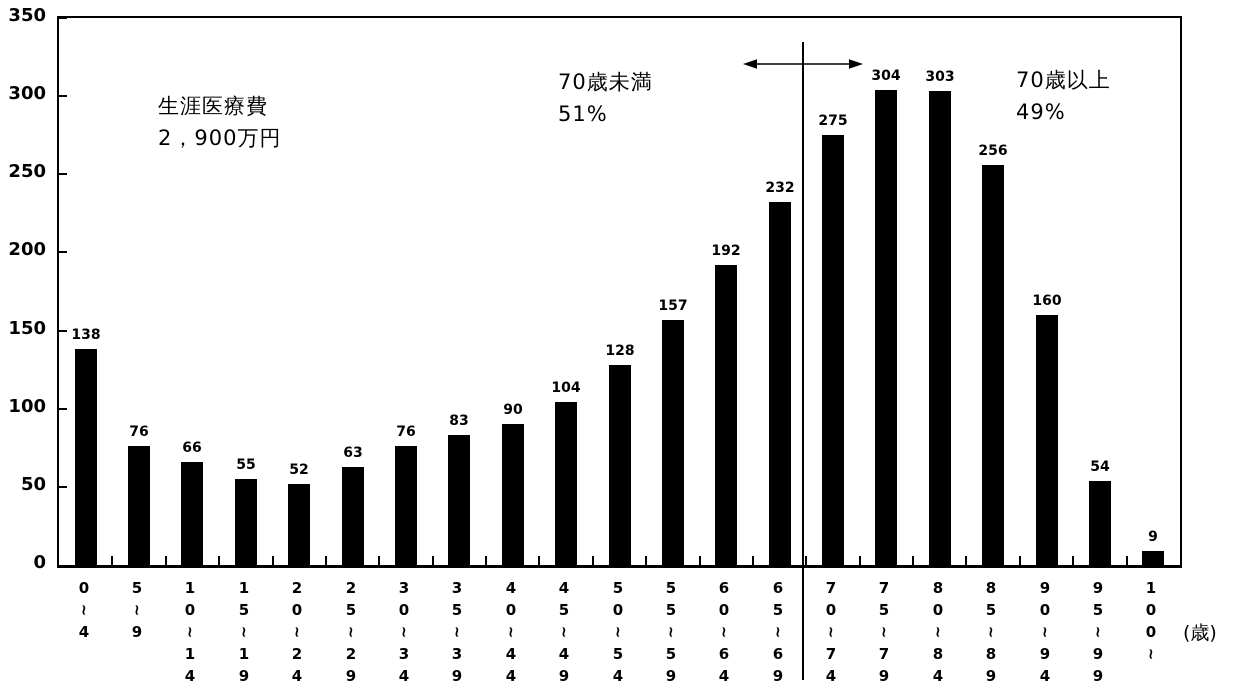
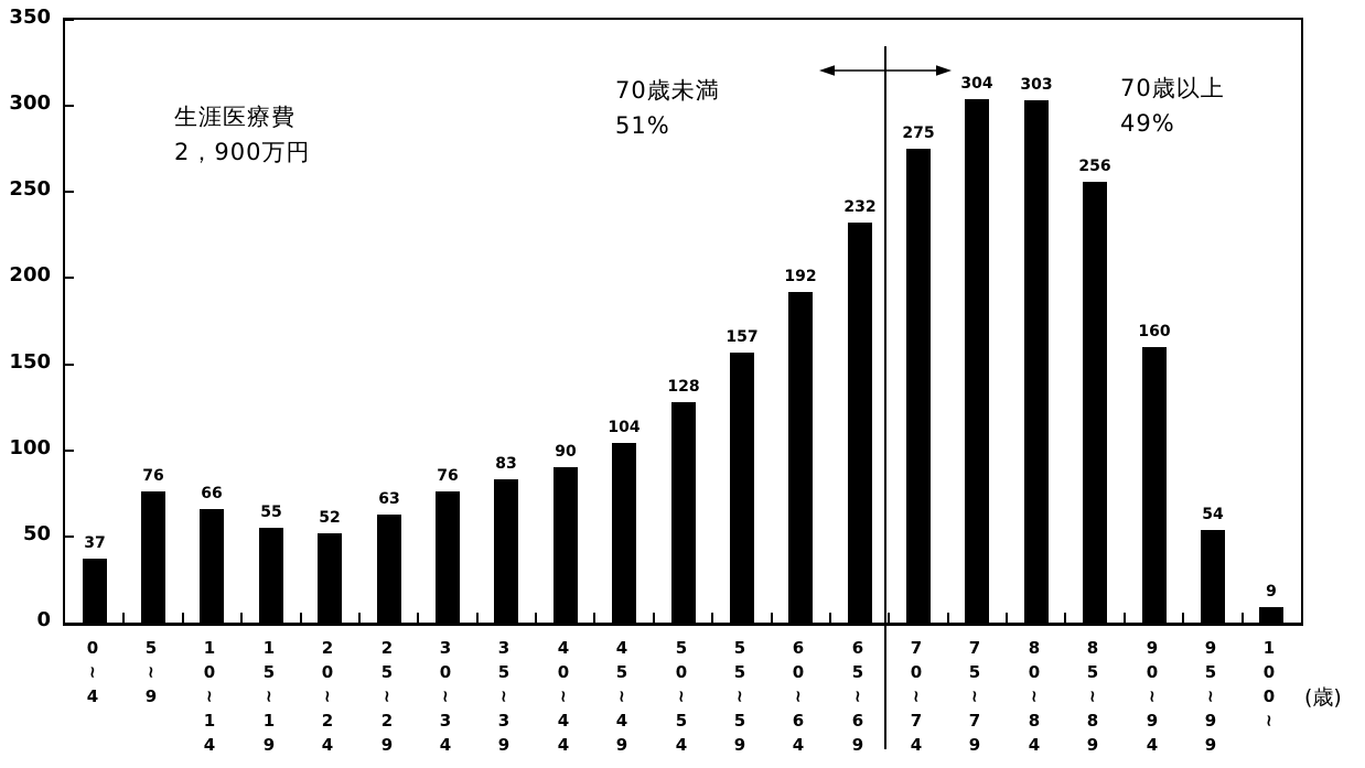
0~4: 138 -> 37
